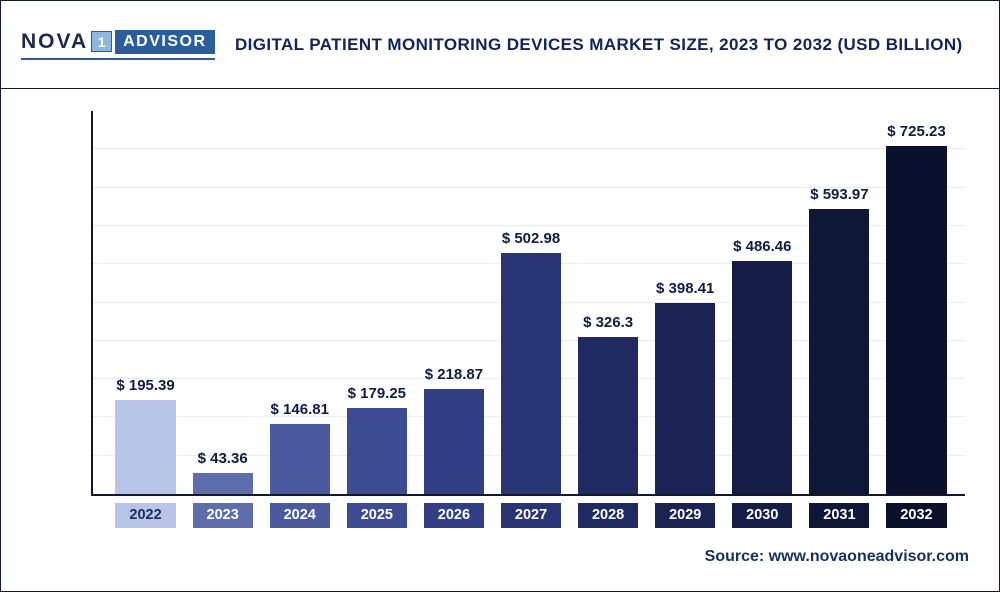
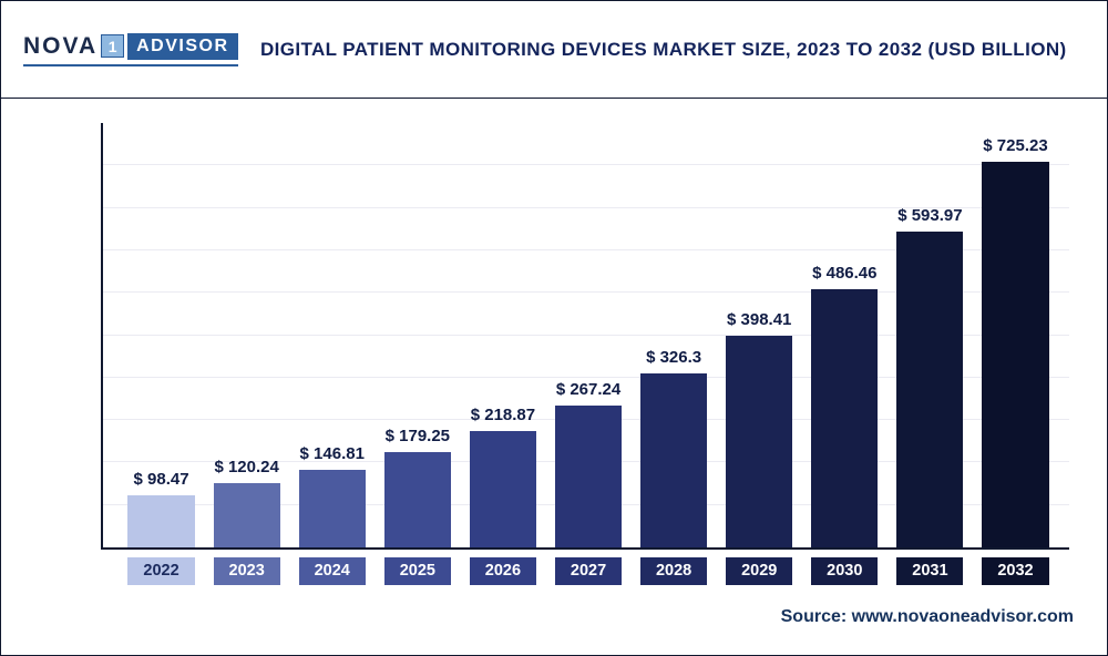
2022: 195.39 -> 98.47
2023: 43.36 -> 120.24
2027: 502.98 -> 267.24
